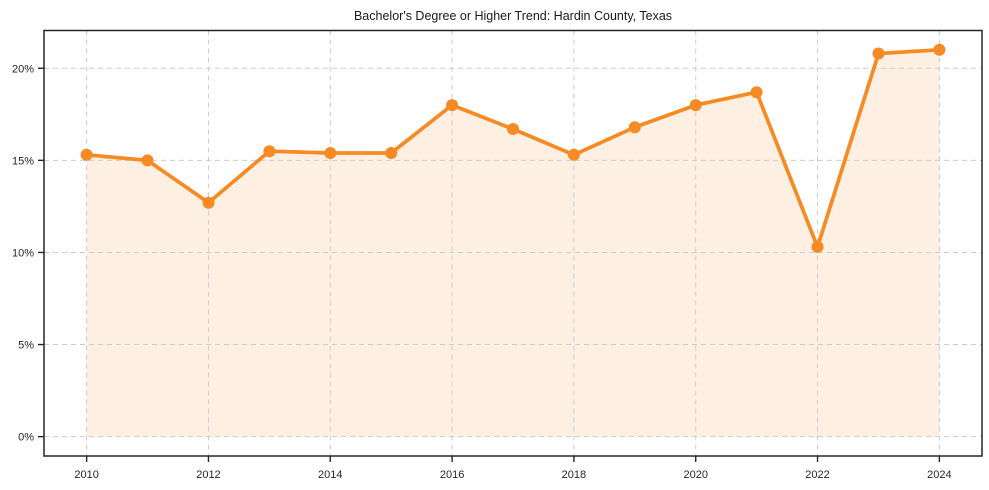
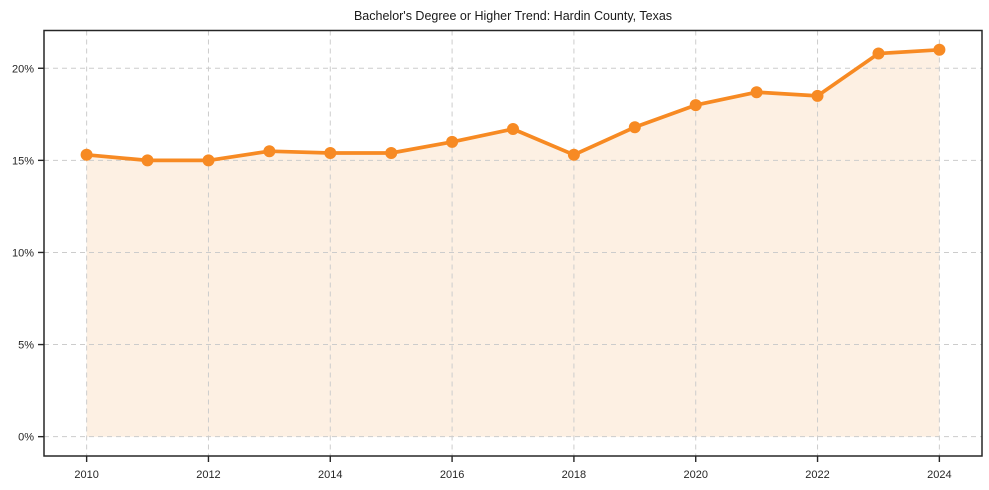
2012: 12.7% -> 15.0%
2016: 18.0% -> 16.0%
2022: 10.3% -> 18.5%
